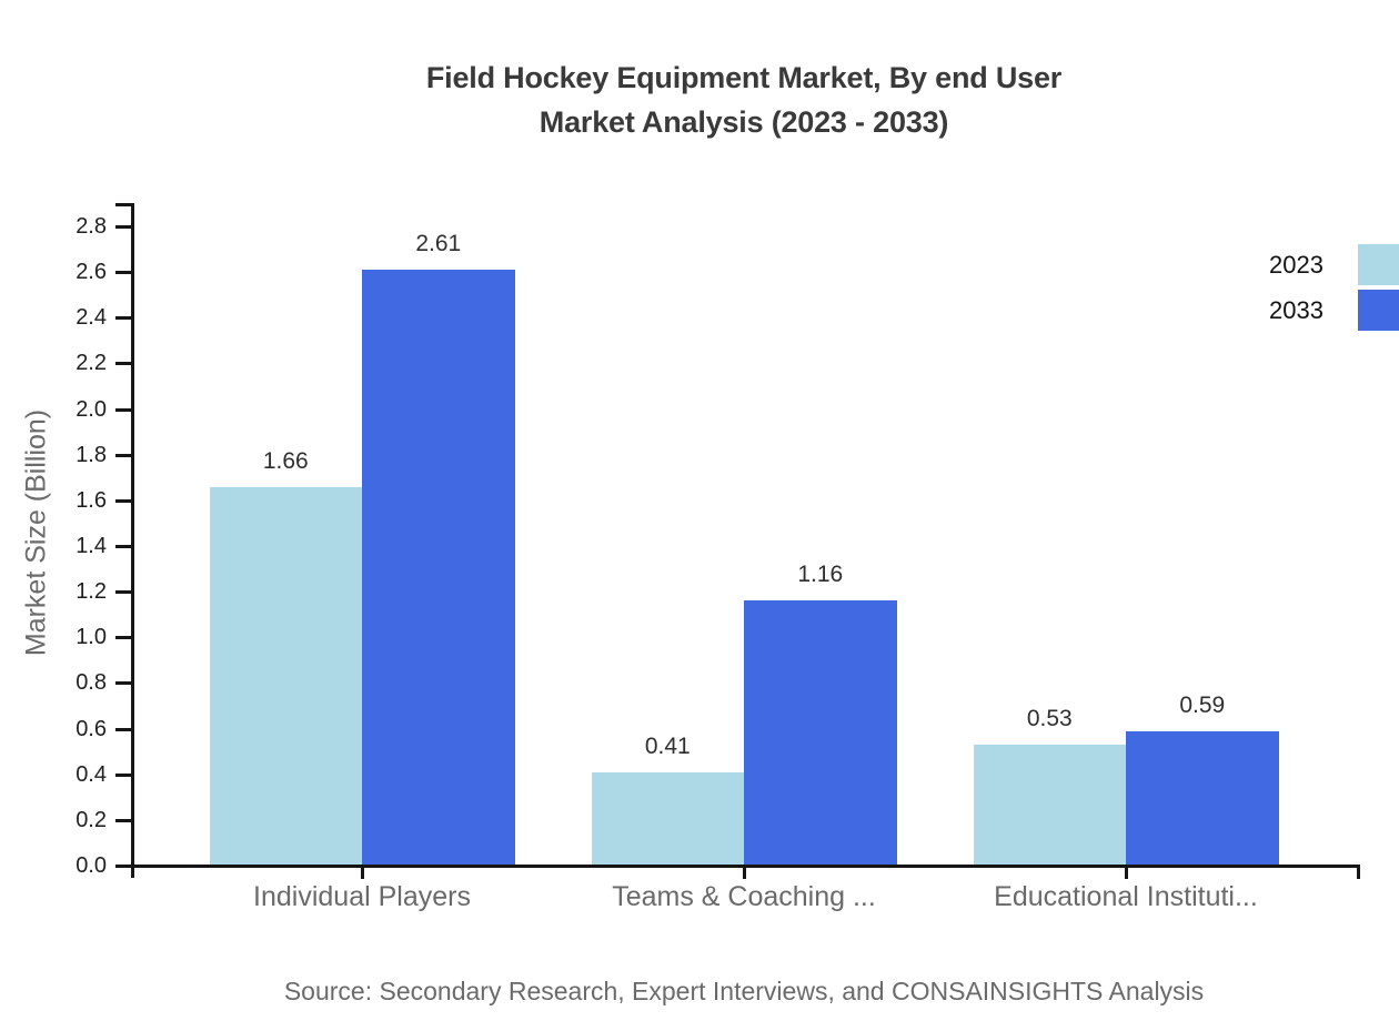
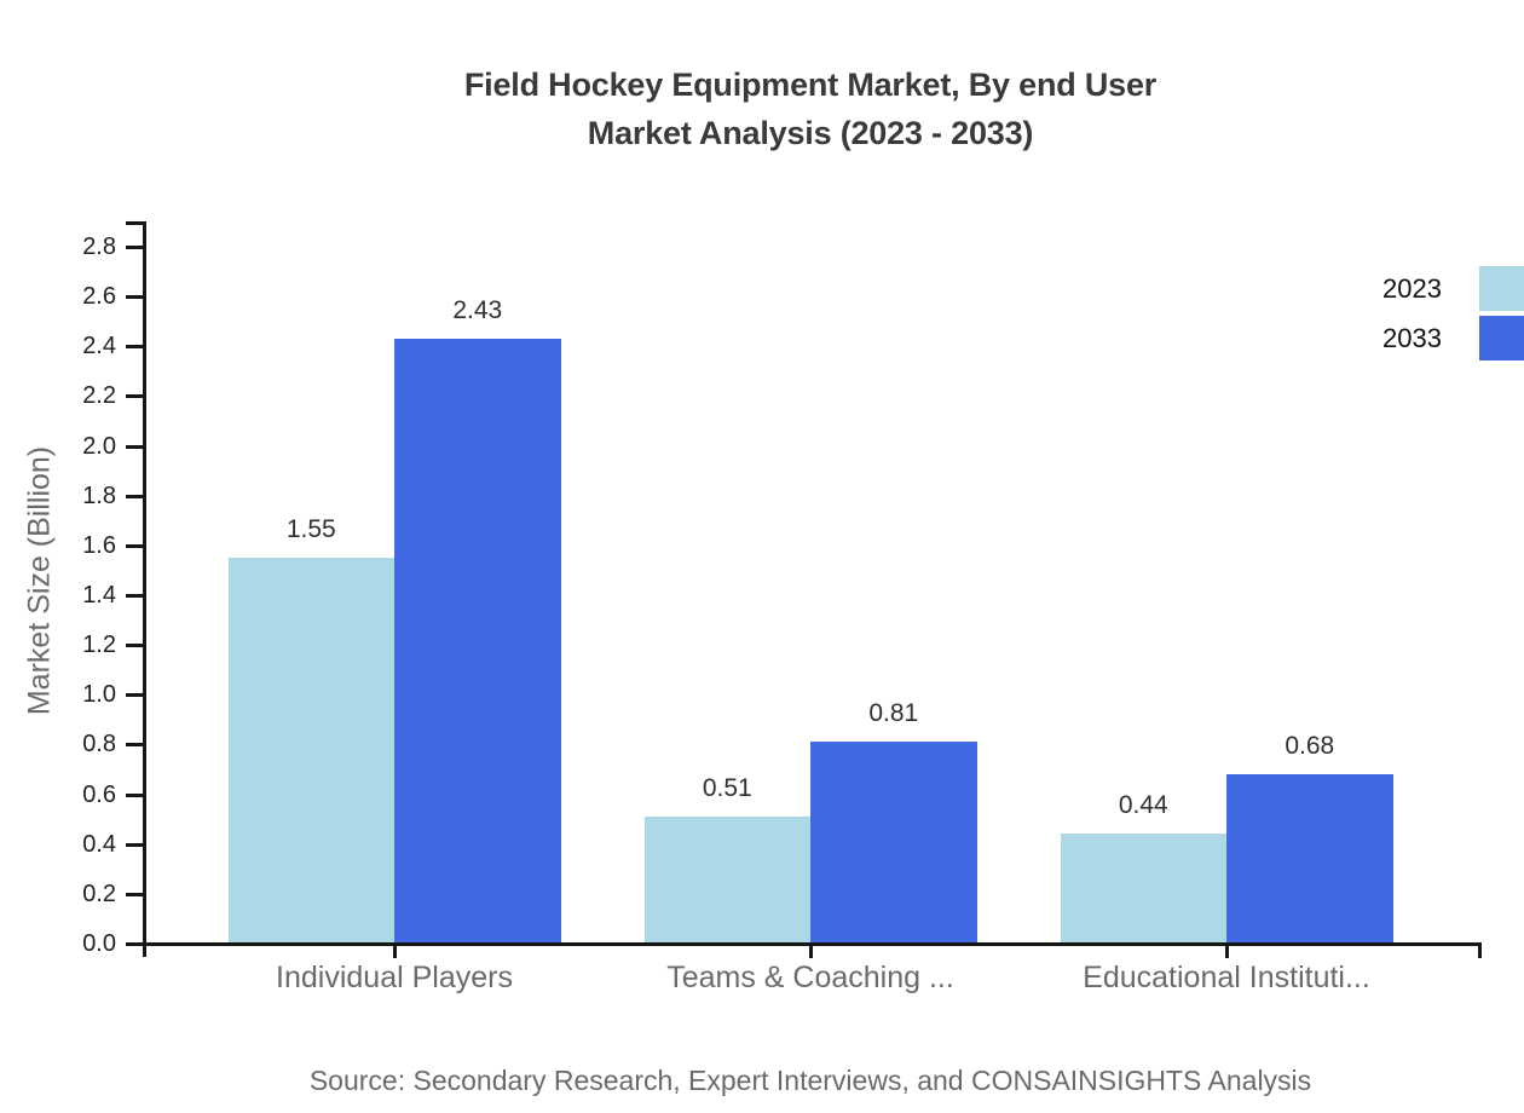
2023/Individual Players: 1.66 -> 1.55
2033/Individual Players: 2.61 -> 2.43
2023/Teams & Coaching ...: 0.41 -> 0.51
2033/Teams & Coaching ...: 1.16 -> 0.81
2023/Educational Instituti...: 0.53 -> 0.44
2033/Educational Instituti...: 0.59 -> 0.68
